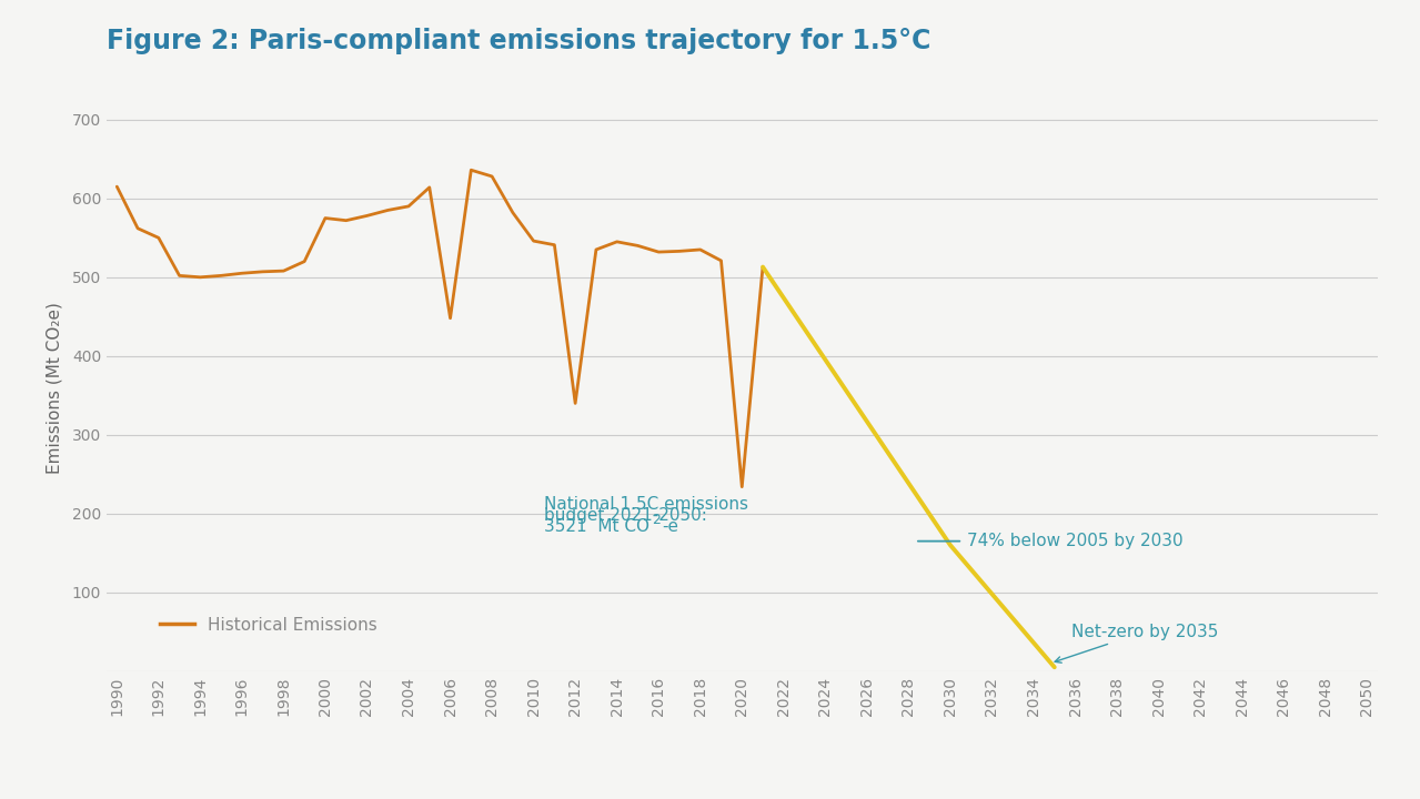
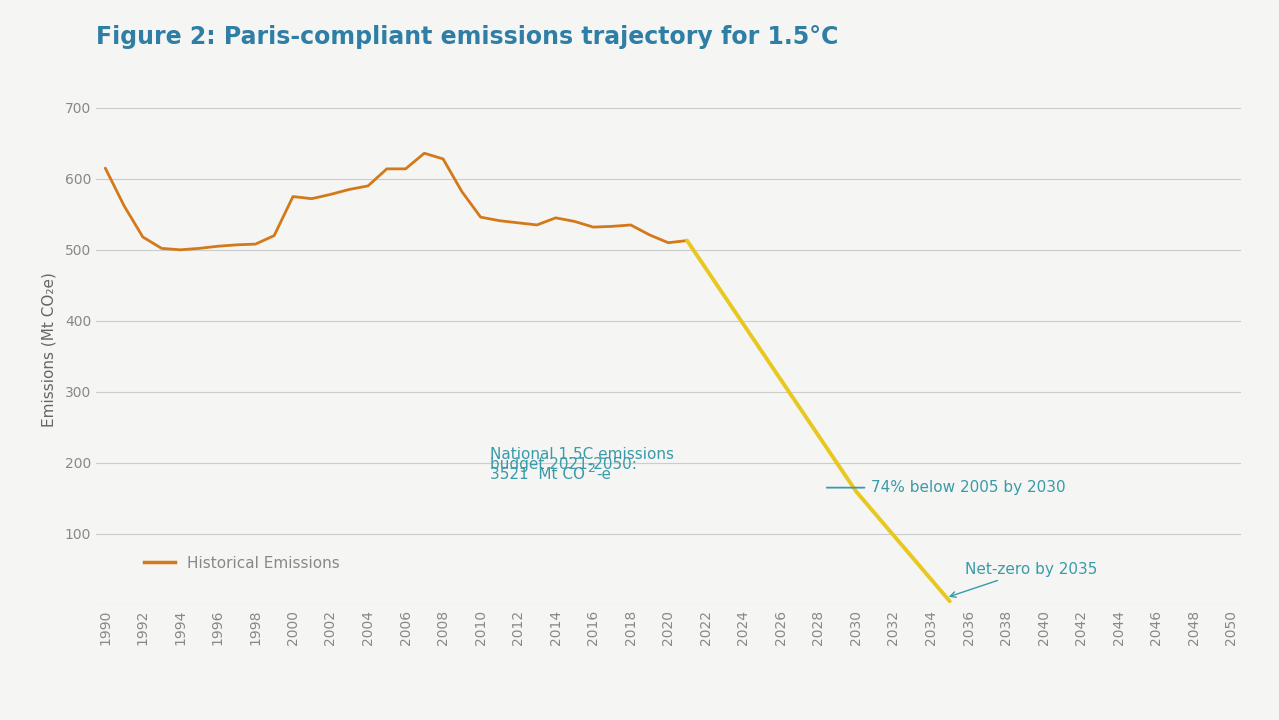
Historical Emissions/1992: 550 -> 518
Historical Emissions/2006: 448 -> 614
Historical Emissions/2012: 340 -> 538
Historical Emissions/2020: 234 -> 510
